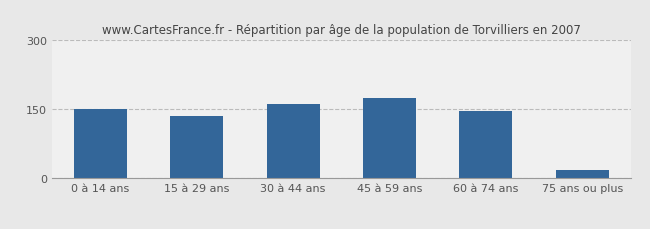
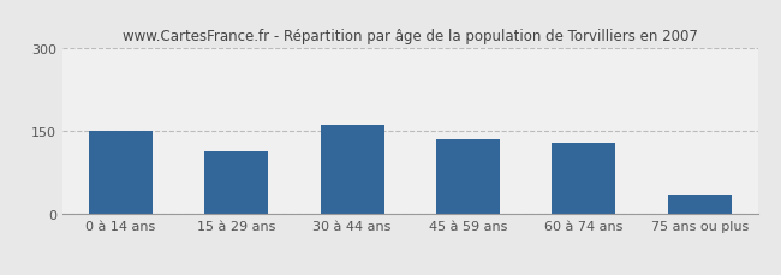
15 à 29 ans: 136 -> 115
45 à 59 ans: 175 -> 135
60 à 74 ans: 147 -> 130
75 ans ou plus: 18 -> 35
